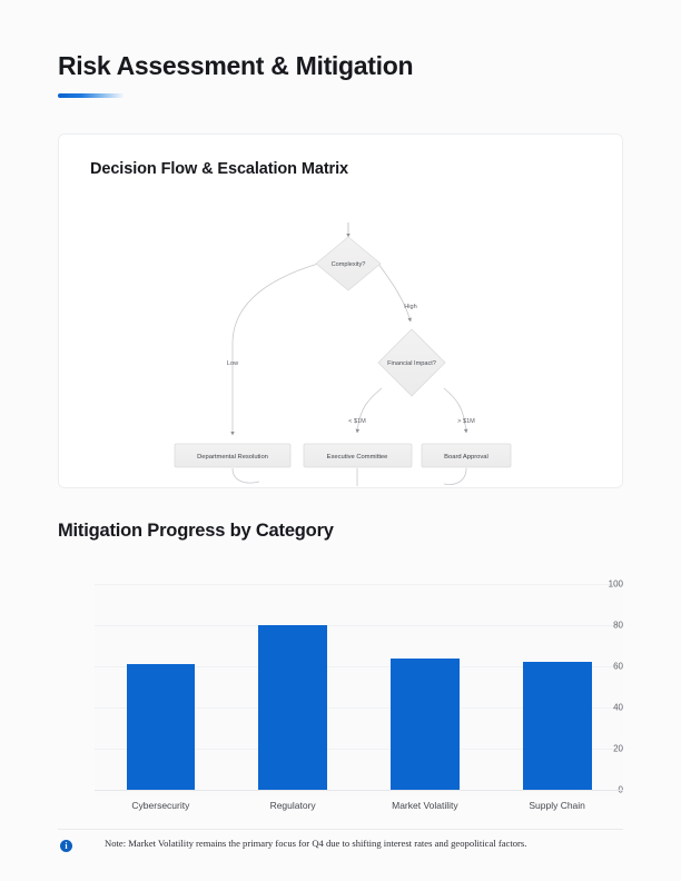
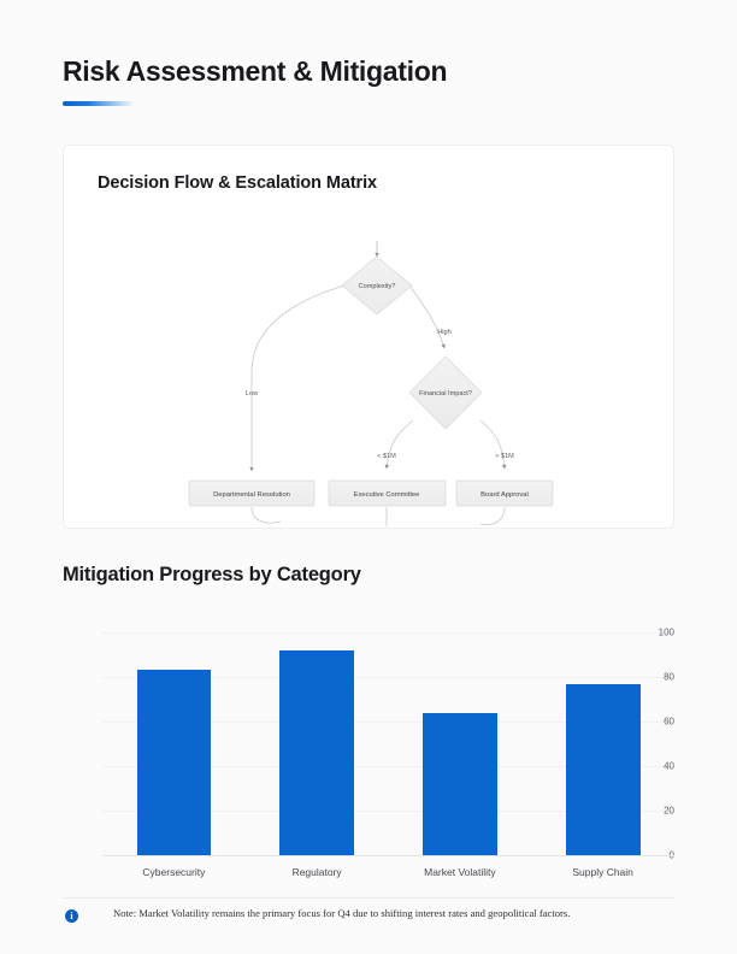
Cybersecurity: 61 -> 83
Regulatory: 80 -> 92
Supply Chain: 62 -> 77
